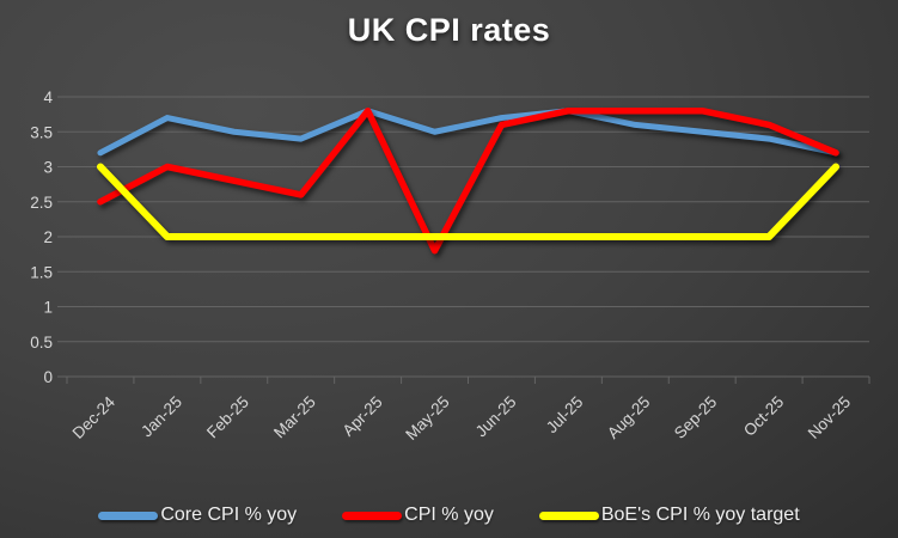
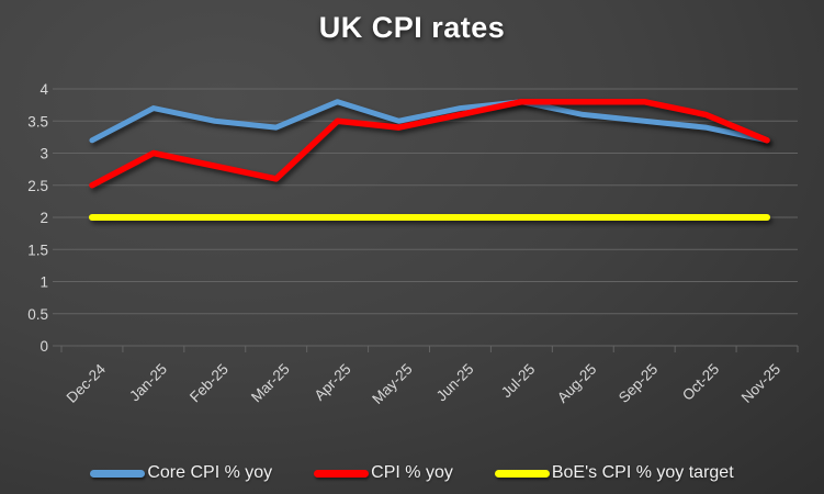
BoE's CPI % yoy target/Dec-24: 3 -> 2
CPI % yoy/Apr-25: 3.8 -> 3.5
CPI % yoy/May-25: 1.8 -> 3.4
BoE's CPI % yoy target/Nov-25: 3 -> 2
